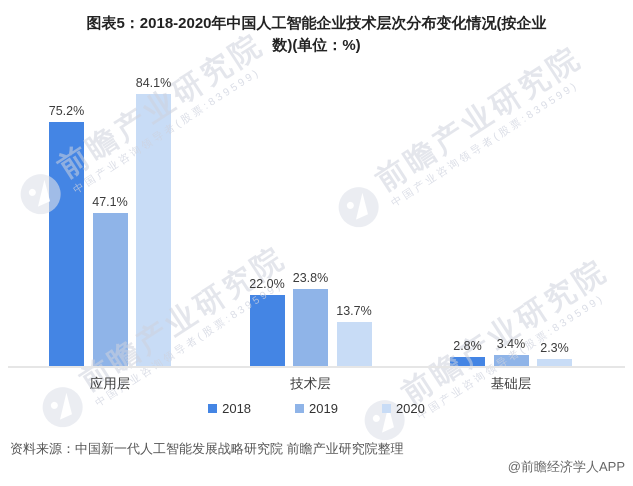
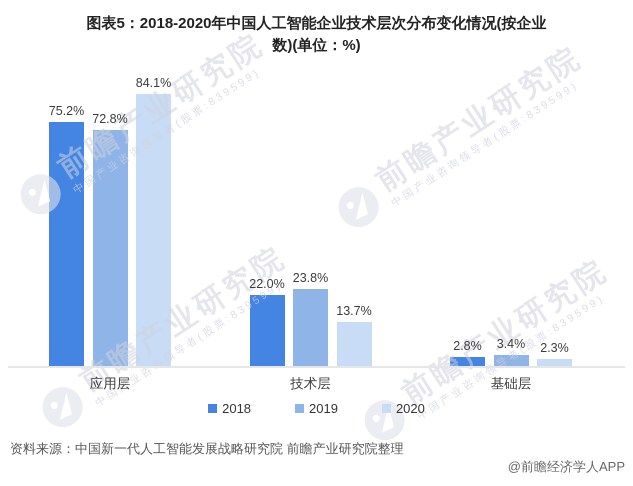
2019/应用层: 47.1% -> 72.8%
